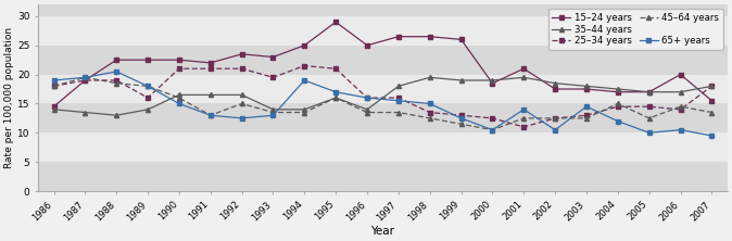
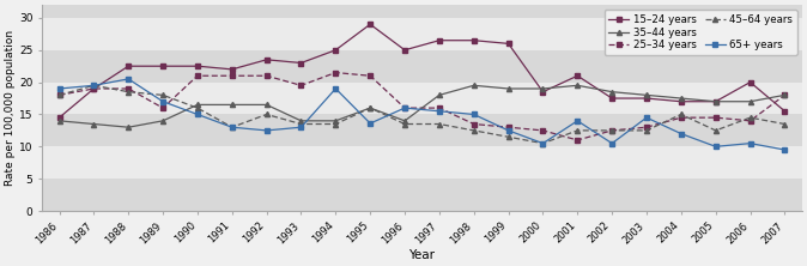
65+ years/1989: 18.0 -> 17.0
65+ years/1995: 17.0 -> 13.6
